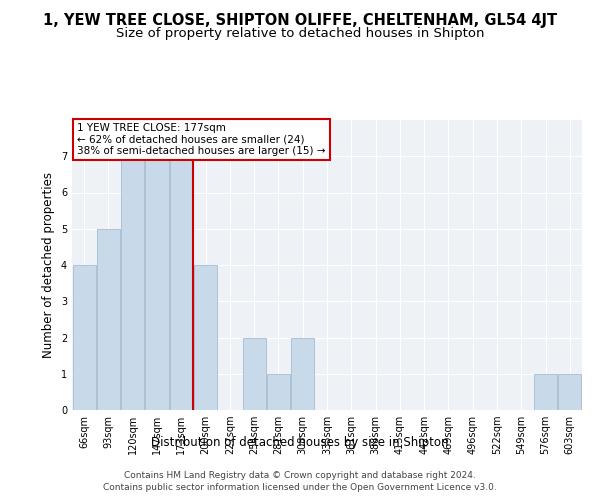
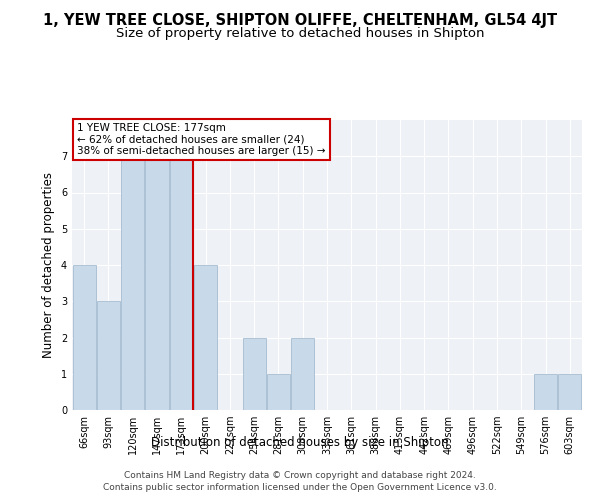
93sqm: 5 -> 3
